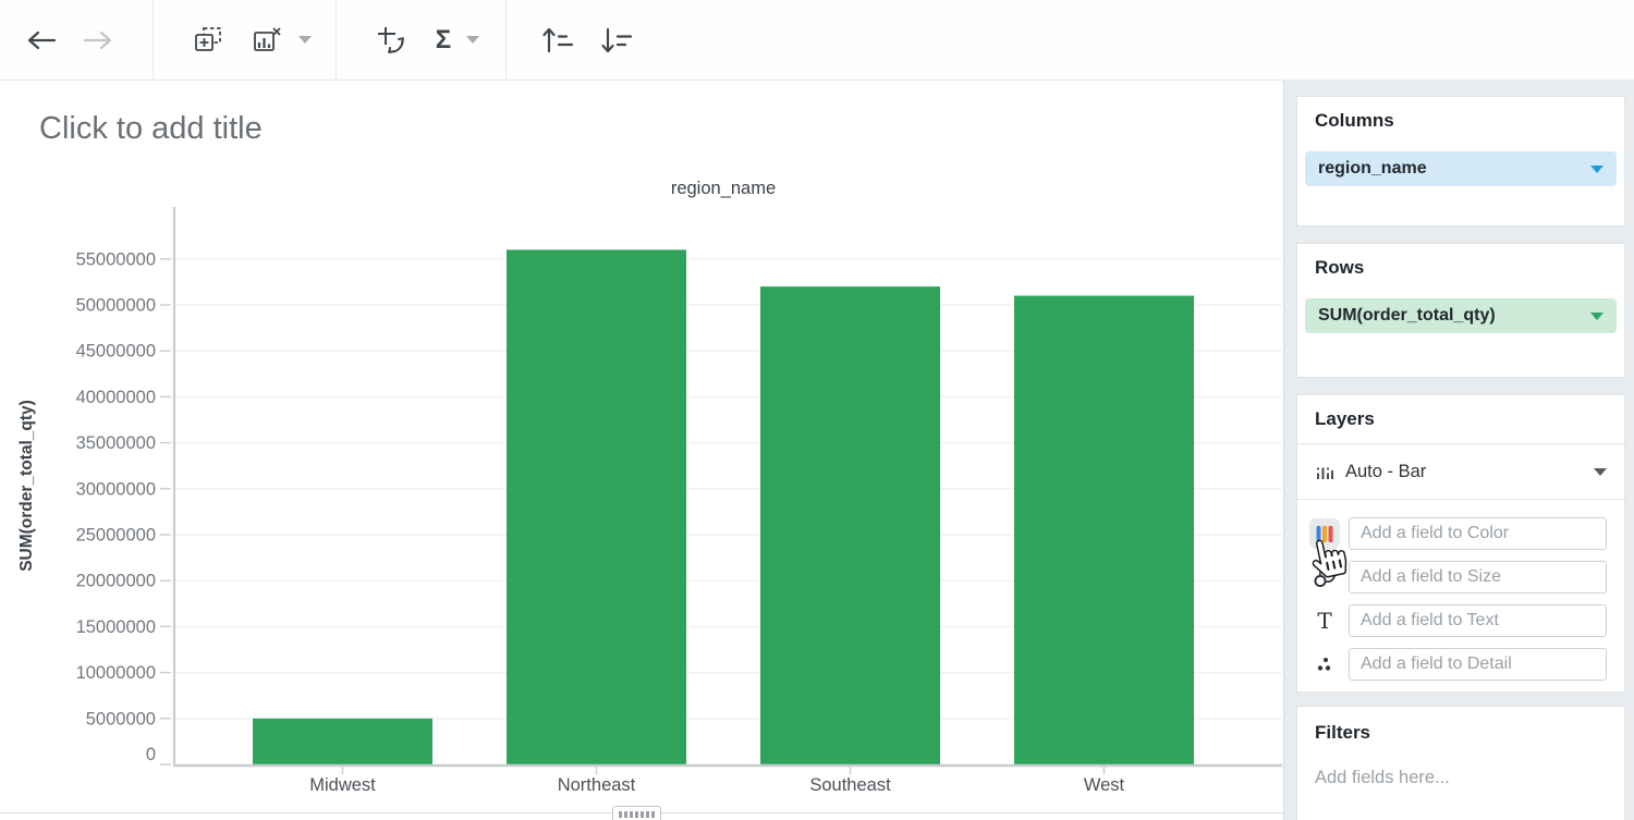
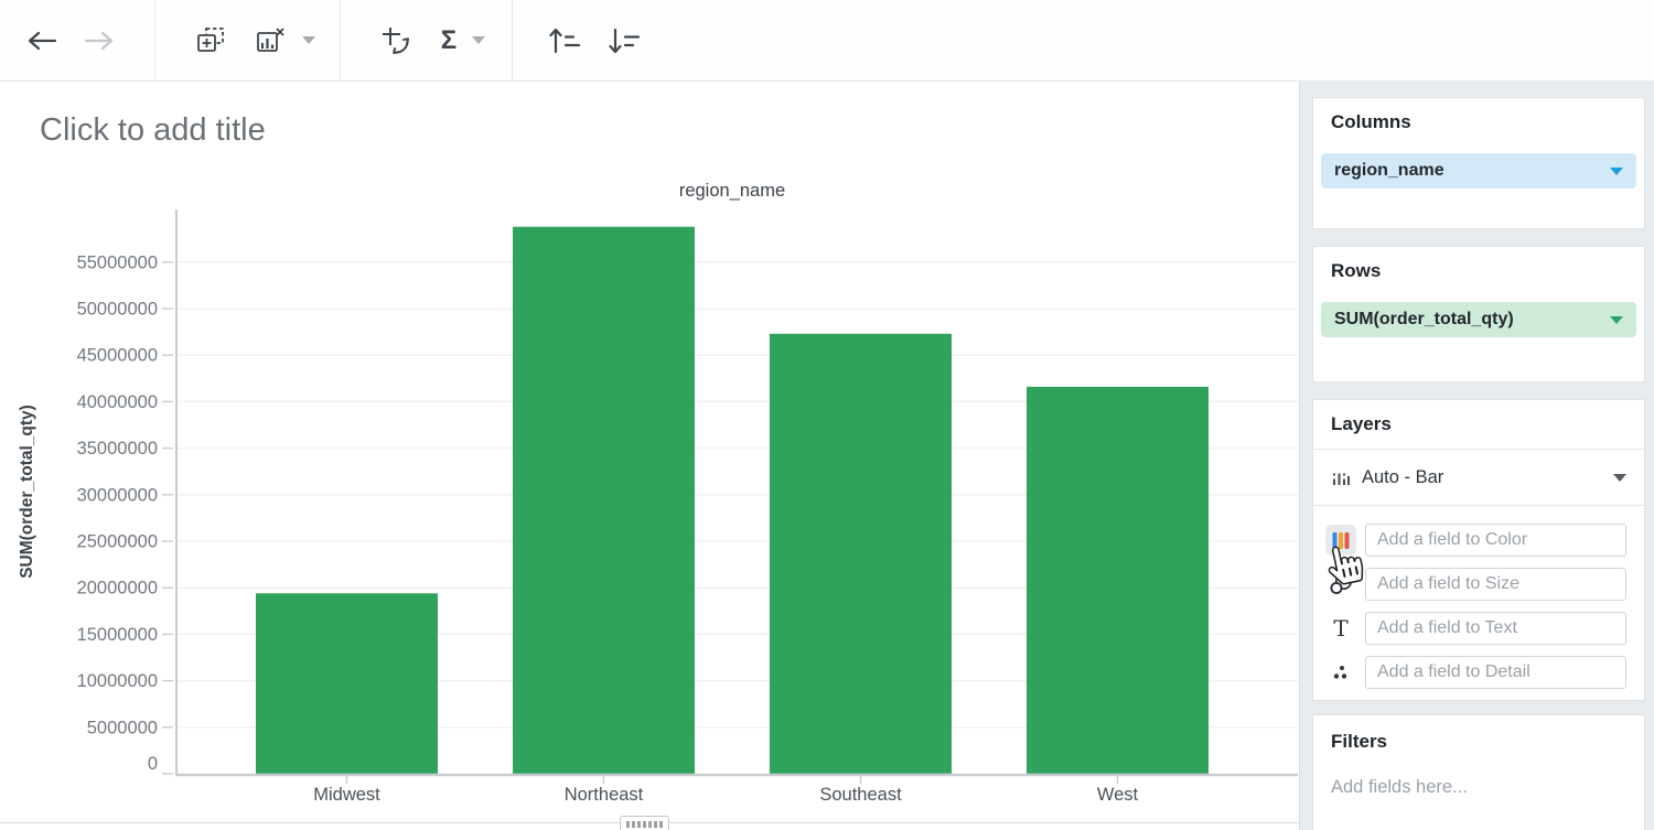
Midwest: 5000000 -> 19000000
Northeast: 56000000 -> 59000000
Southeast: 52000000 -> 47000000
West: 51000000 -> 42000000
